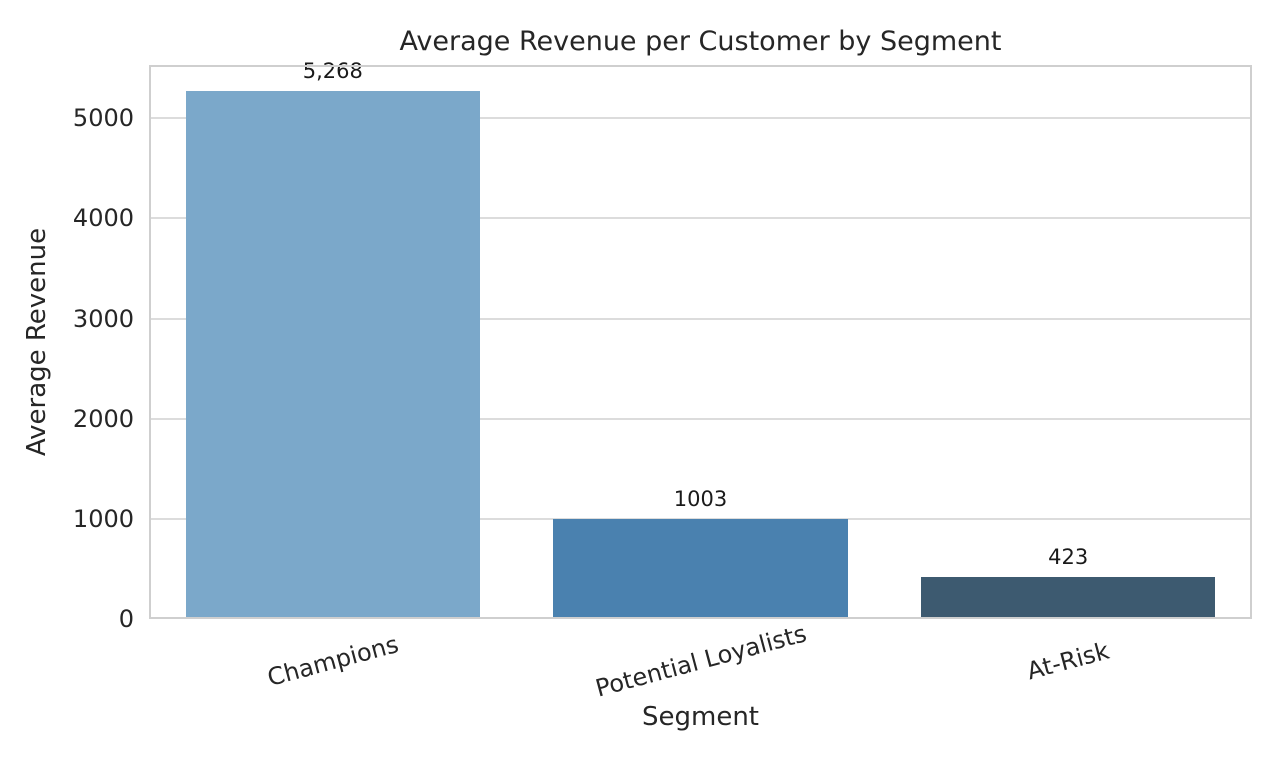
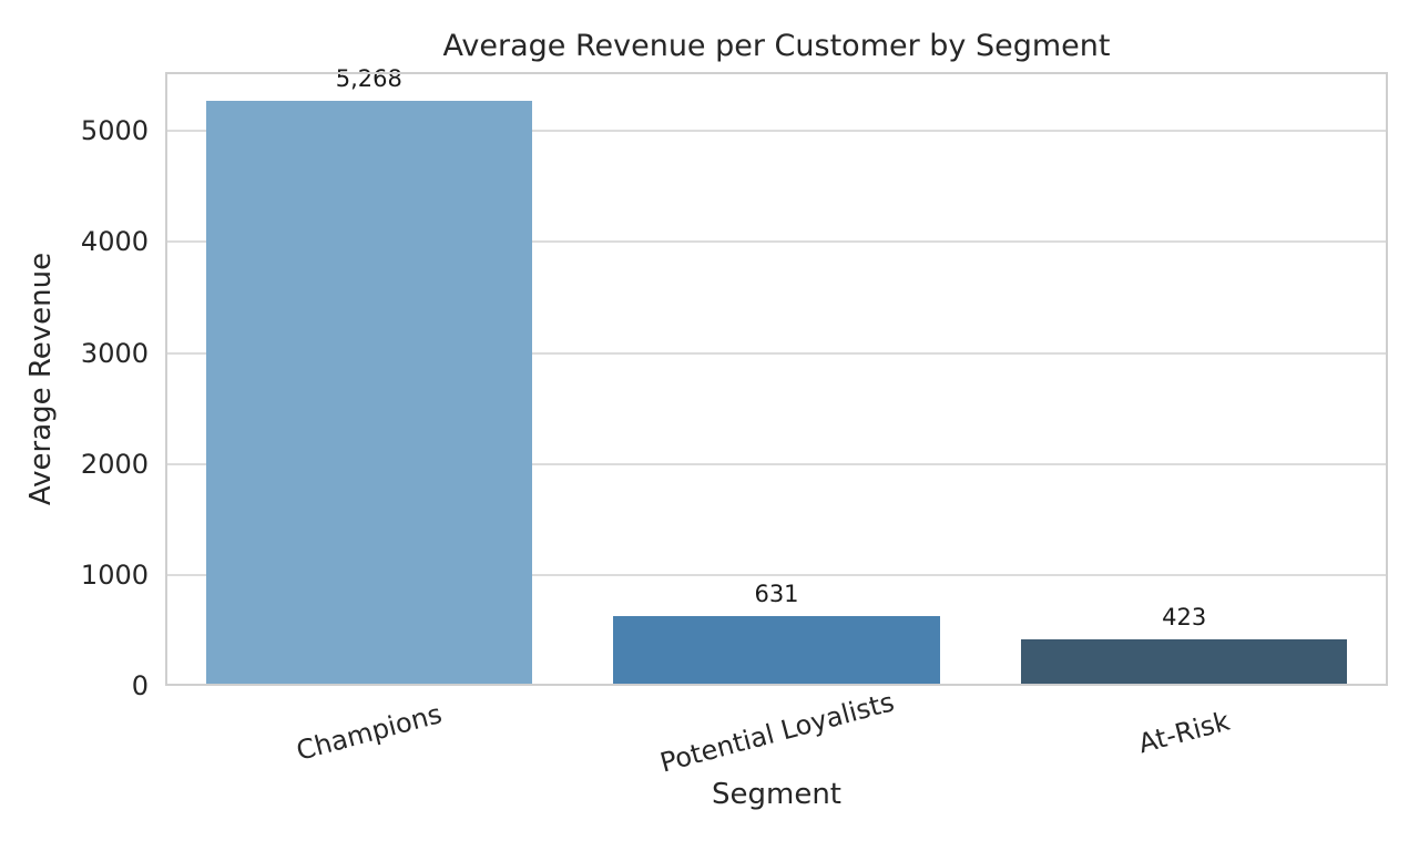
Potential Loyalists: 1003 -> 631
